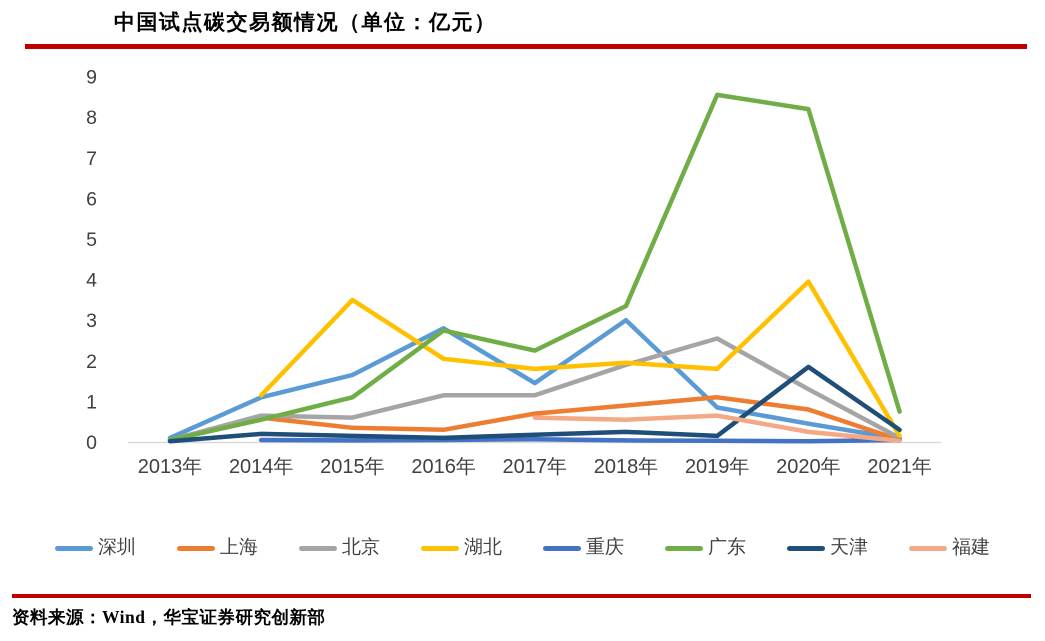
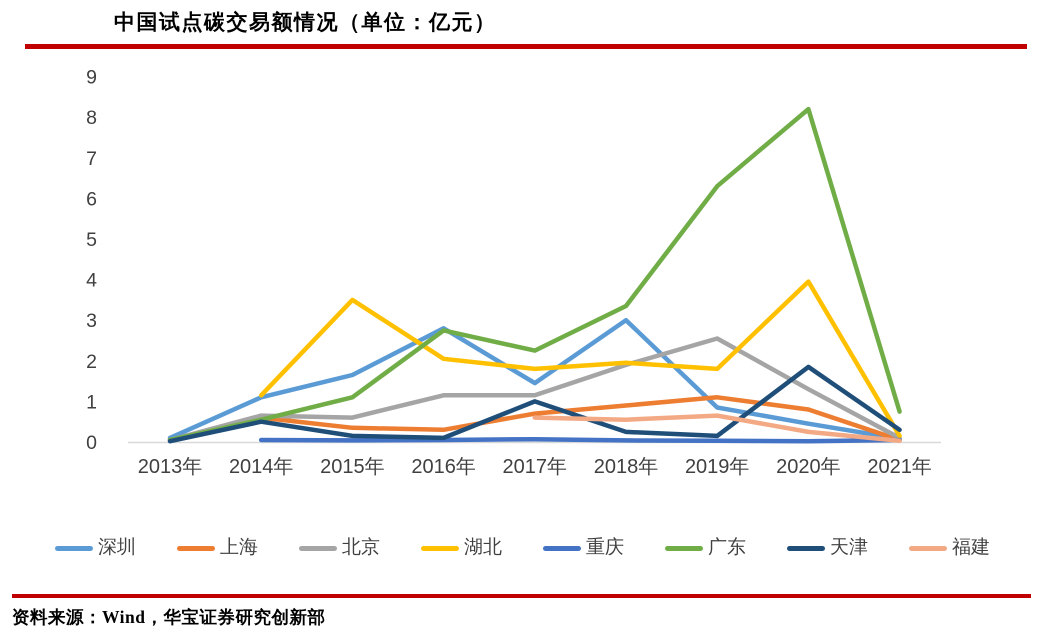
天津/2014年: 0.2 -> 0.5
天津/2017年: 0.2 -> 1.0
广东/2019年: 8.6 -> 6.3
